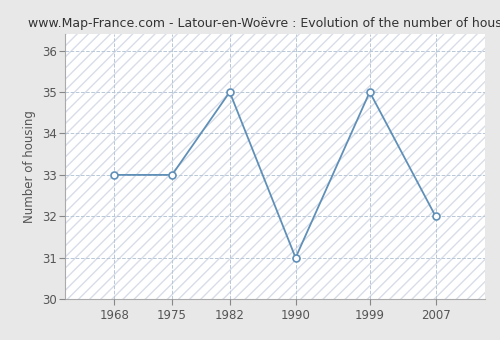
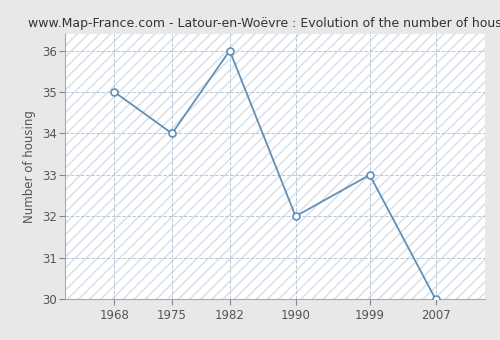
1968: 33 -> 35
1975: 33 -> 34
1982: 35 -> 36
1990: 31 -> 32
1999: 35 -> 33
2007: 32 -> 30
